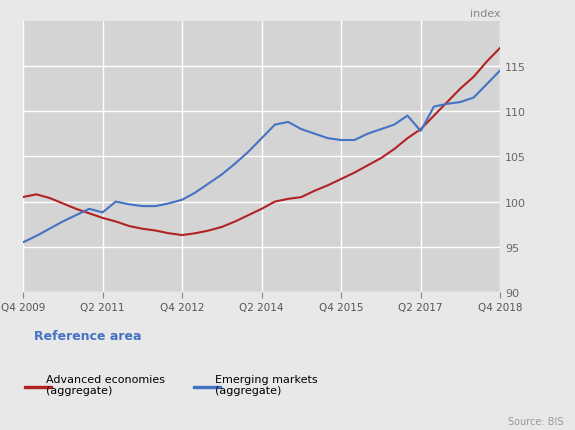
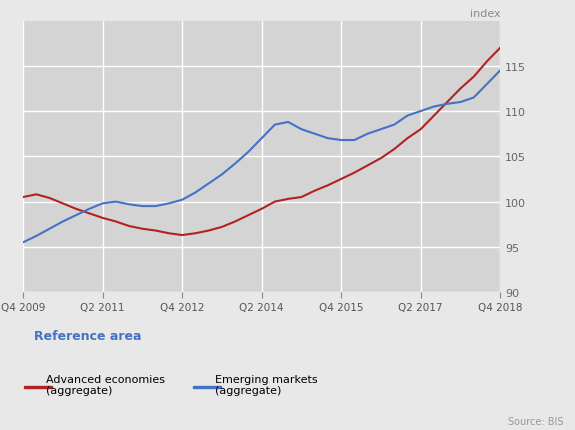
Emerging markets (aggregate)/Q2 2011: 98.8 -> 99.8
Emerging markets (aggregate)/Q2 2017: 107.8 -> 110.0
